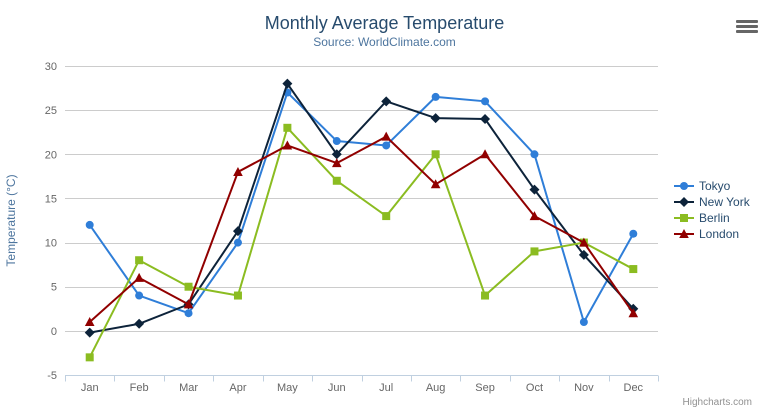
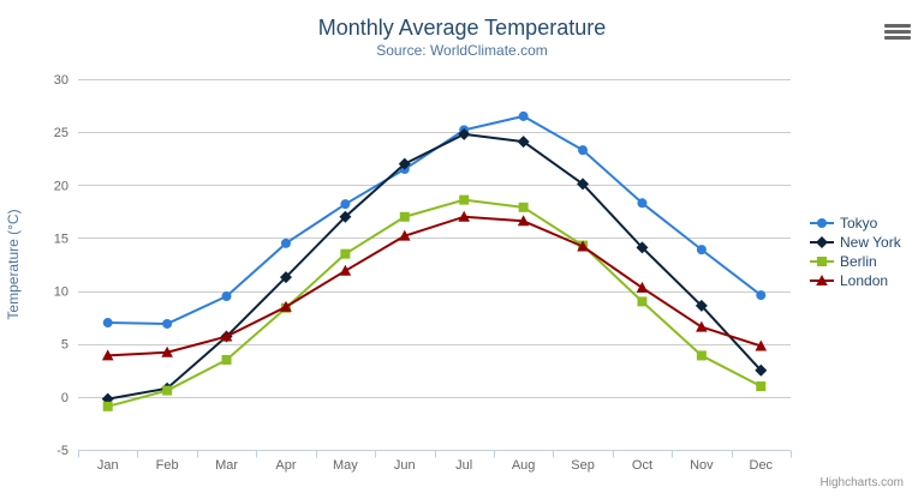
Tokyo/Jan: 12 -> 7
Berlin/Jan: -3 -> -1
London/Jan: 1 -> 4
Tokyo/Feb: 4 -> 7
Berlin/Feb: 8 -> 1
London/Feb: 6 -> 4
Tokyo/Mar: 2 -> 10
New York/Mar: 3 -> 6
Berlin/Mar: 5 -> 4
London/Mar: 3 -> 6
Tokyo/Apr: 10 -> 14
Berlin/Apr: 4 -> 8
London/Apr: 18 -> 8
Tokyo/May: 27 -> 18
New York/May: 28 -> 17
Berlin/May: 23 -> 14
London/May: 21 -> 12
New York/Jun: 20 -> 22
London/Jun: 19 -> 15
Tokyo/Jul: 21 -> 25
New York/Jul: 26 -> 25
Berlin/Jul: 13 -> 19
London/Jul: 22 -> 17
Berlin/Aug: 20 -> 18
Tokyo/Sep: 26 -> 23
New York/Sep: 24 -> 20
Berlin/Sep: 4 -> 14
London/Sep: 20 -> 14
Tokyo/Oct: 20 -> 18
New York/Oct: 16 -> 14
London/Oct: 13 -> 10
Tokyo/Nov: 1 -> 14
Berlin/Nov: 10 -> 4
London/Nov: 10 -> 7
Tokyo/Dec: 11 -> 10
Berlin/Dec: 7 -> 1
London/Dec: 2 -> 5
